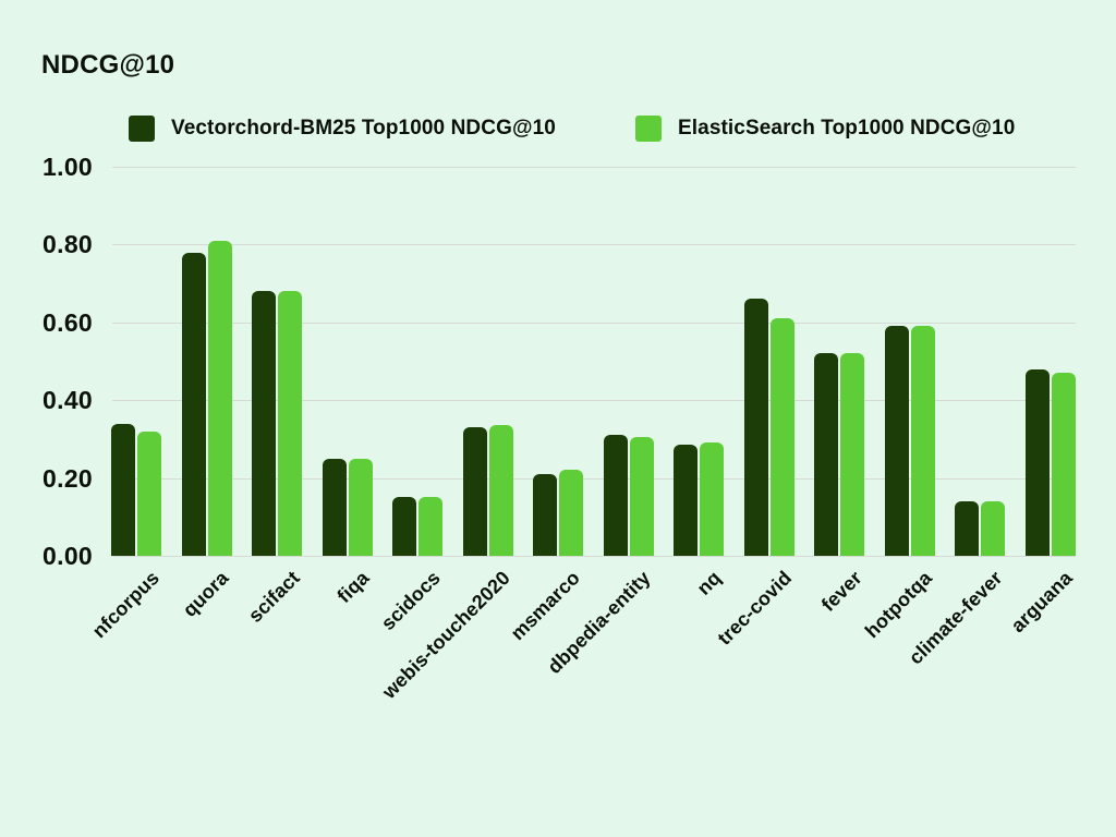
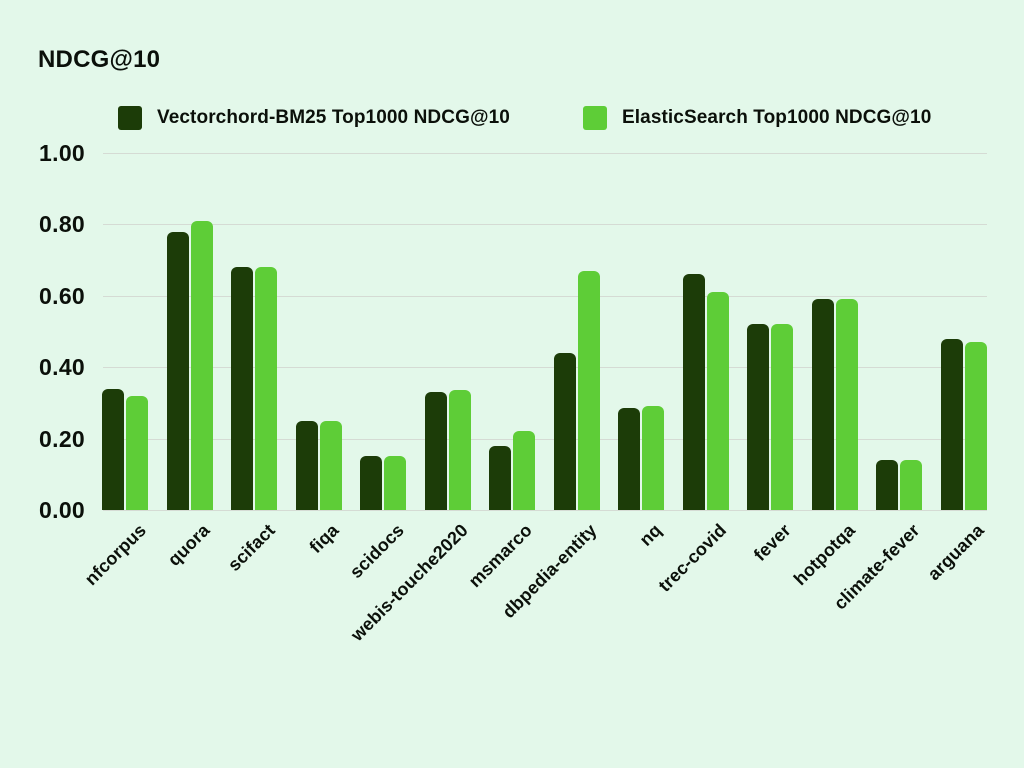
Vectorchord-BM25 Top1000 NDCG@10/msmarco: 0.21 -> 0.18
Vectorchord-BM25 Top1000 NDCG@10/dbpedia-entity: 0.31 -> 0.44
ElasticSearch Top1000 NDCG@10/dbpedia-entity: 0.30 -> 0.67
